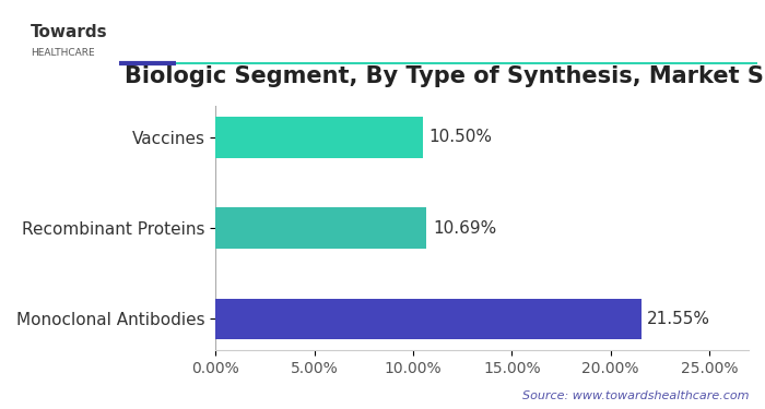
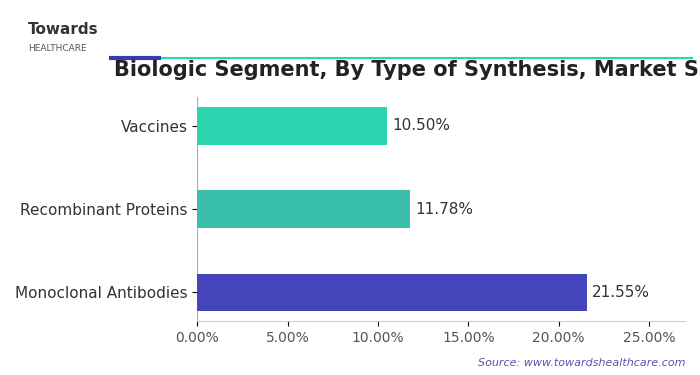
Recombinant Proteins: 10.69% -> 11.78%
